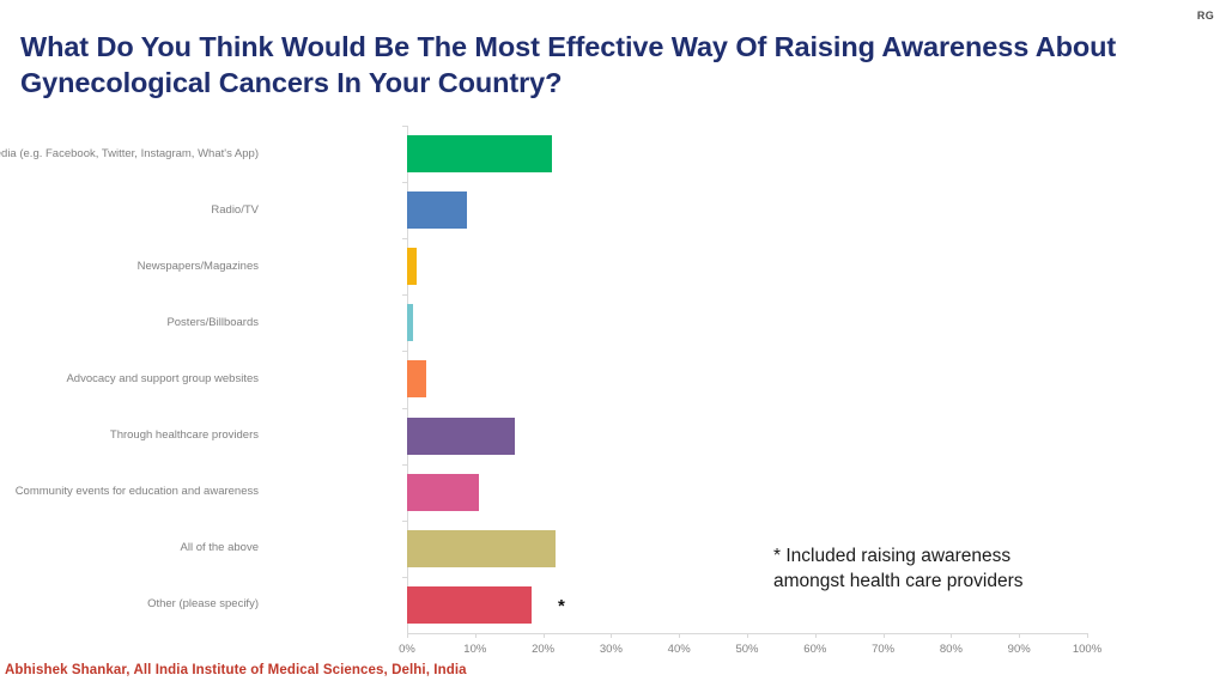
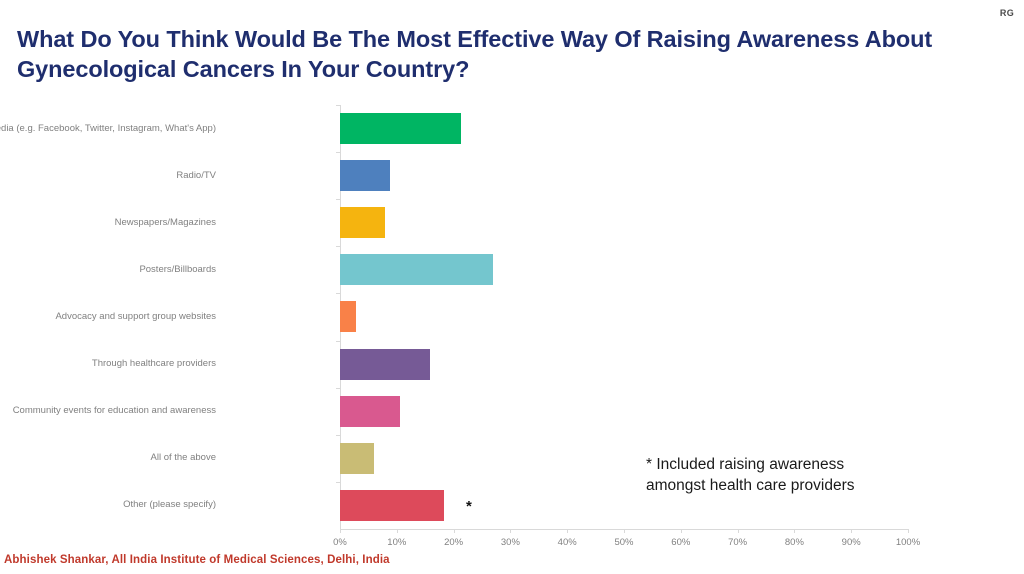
Newspapers/Magazines: 1% -> 8%
Posters/Billboards: 1% -> 27%
All of the above: 22% -> 6%
